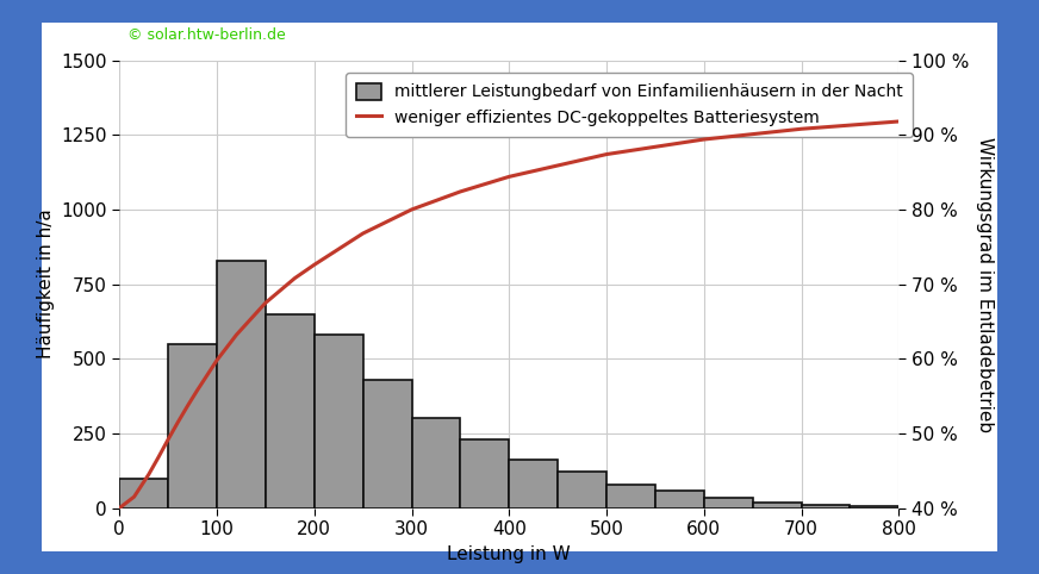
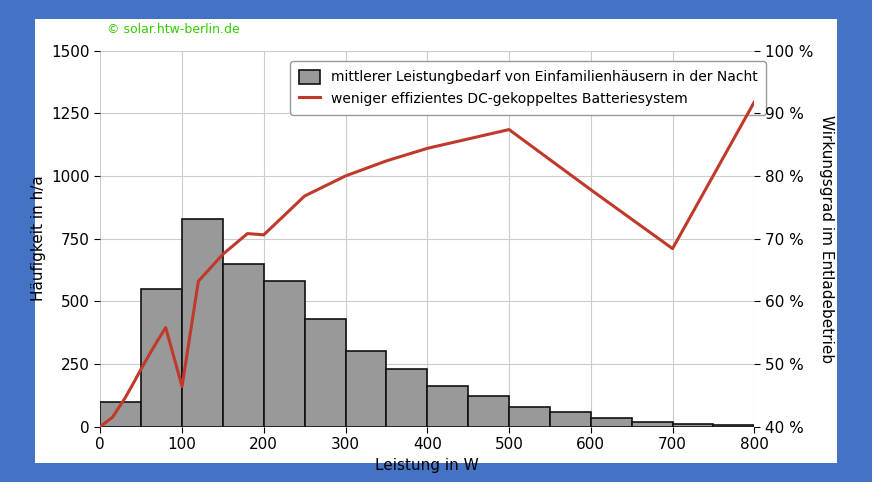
weniger effizientes DC-gekoppeltes Batteriesystem/100: 59.8 % -> 46.4 %
weniger effizientes DC-gekoppeltes Batteriesystem/200: 72.6 % -> 70.6 %
weniger effizientes DC-gekoppeltes Batteriesystem/600: 89.4 % -> 77.8 %
weniger effizientes DC-gekoppeltes Batteriesystem/700: 90.8 % -> 68.4 %
